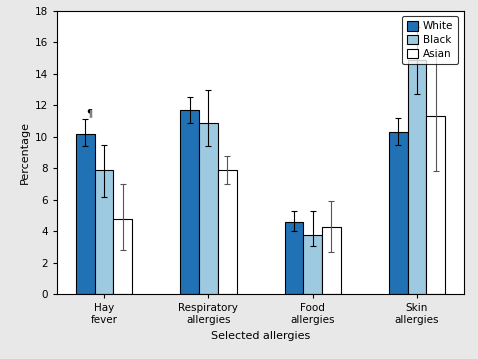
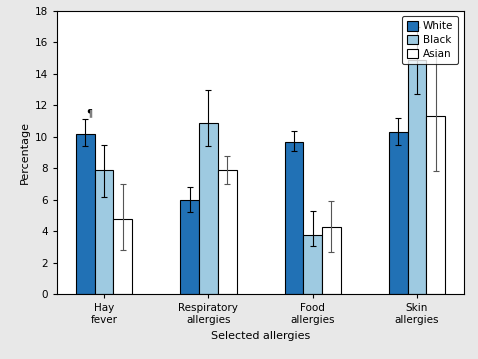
White/Respiratory allergies: 11.7 -> 6.0
White/Food allergies: 4.6 -> 9.7
